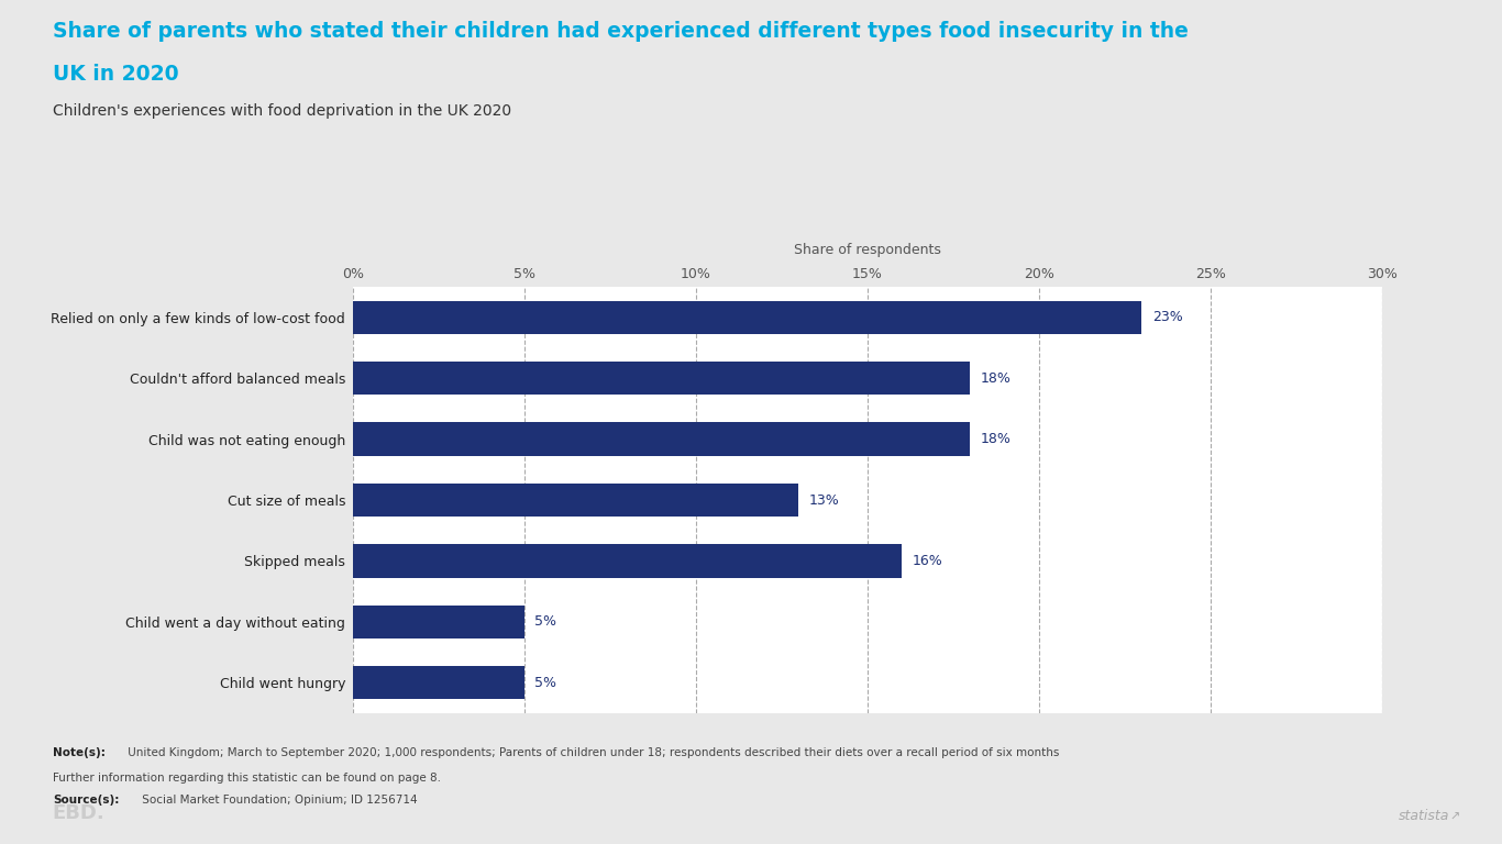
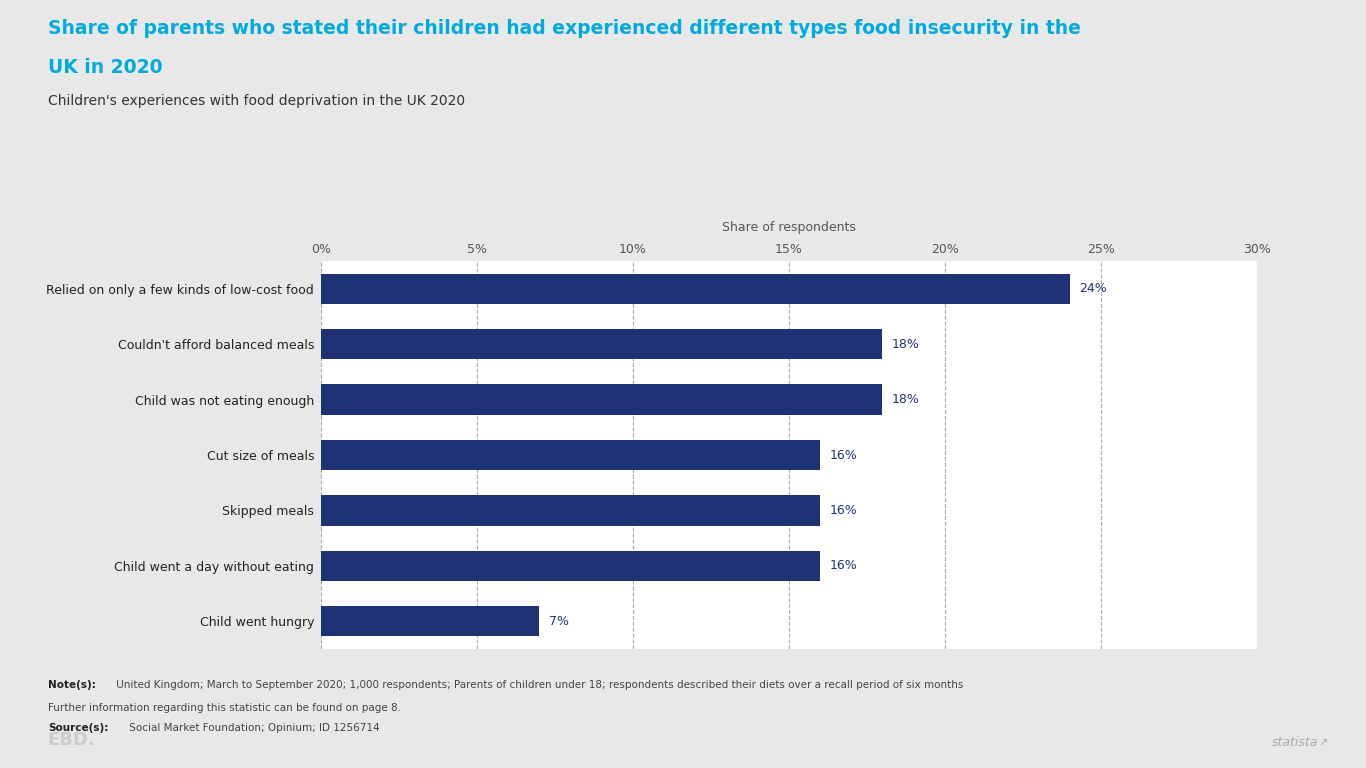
Relied on only a few kinds of low-cost food: 23% -> 24%
Cut size of meals: 13% -> 16%
Child went a day without eating: 5% -> 16%
Child went hungry: 5% -> 7%
